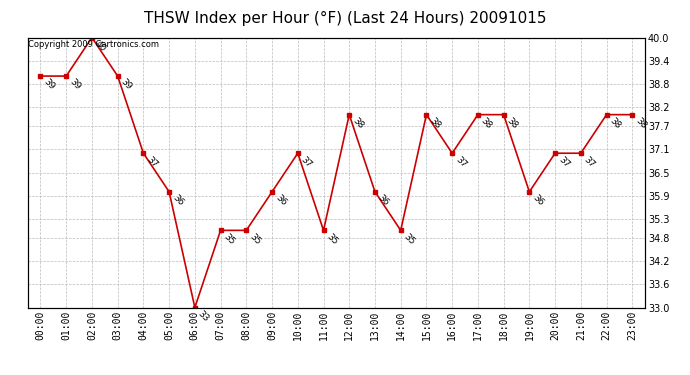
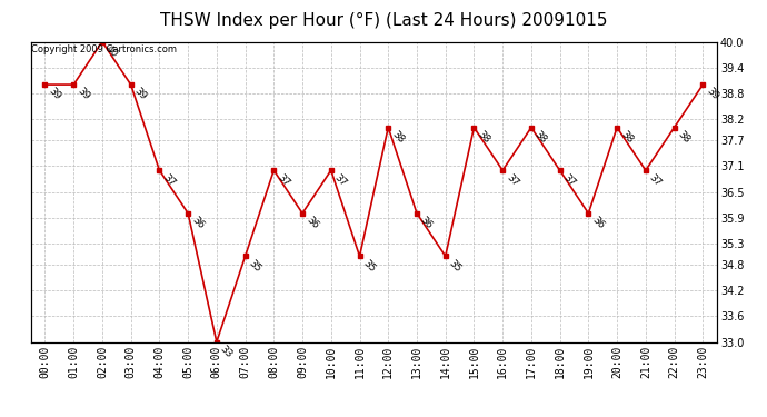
08:00: 35 -> 37
18:00: 38 -> 37
20:00: 37 -> 38
23:00: 38 -> 39
